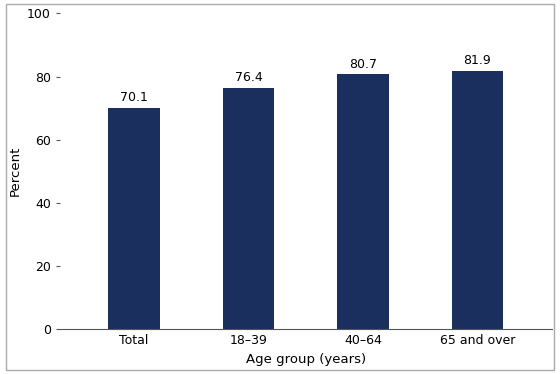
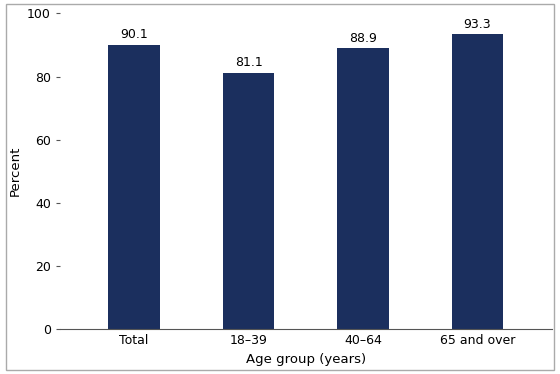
Total: 70.1 -> 90.1
18–39: 76.4 -> 81.1
40–64: 80.7 -> 88.9
65 and over: 81.9 -> 93.3
